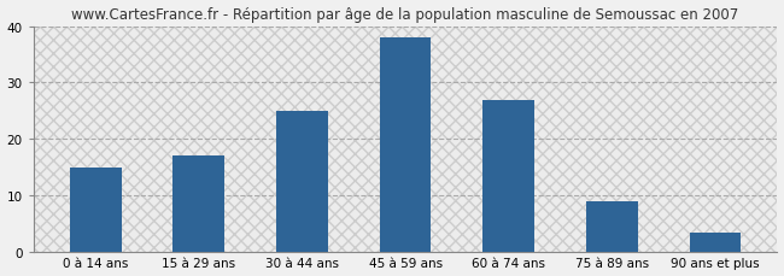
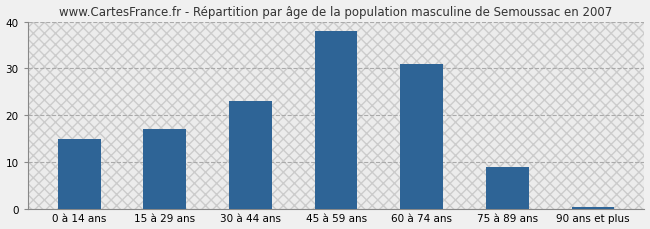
30 à 44 ans: 25.0 -> 23.0
60 à 74 ans: 27.0 -> 31.0
90 ans et plus: 3.5 -> 0.5
